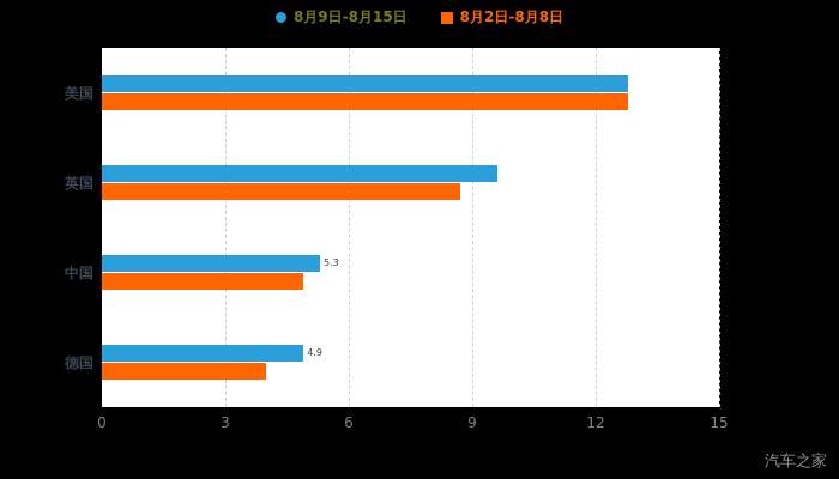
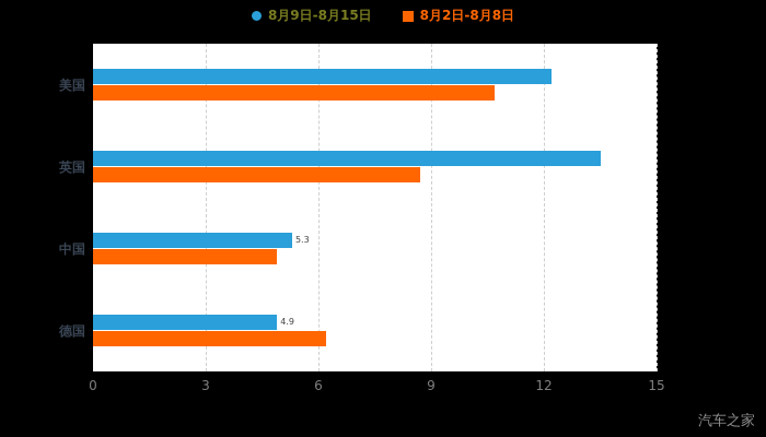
8月9日-8月15日/美国: 12.8 -> 12.2
8月2日-8月8日/美国: 12.8 -> 10.7
8月9日-8月15日/英国: 9.6 -> 13.5
8月2日-8月8日/德国: 4.0 -> 6.2
